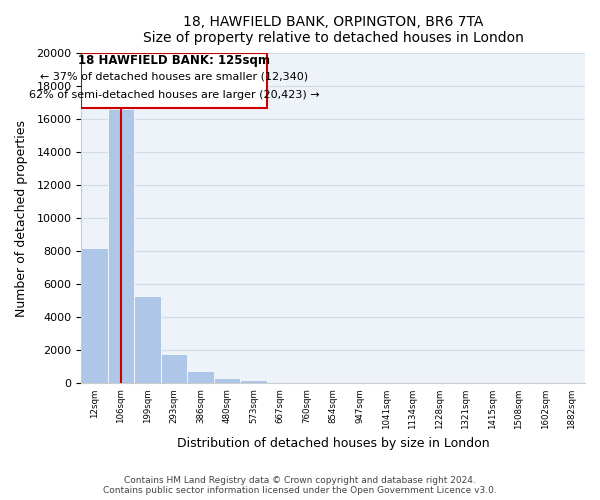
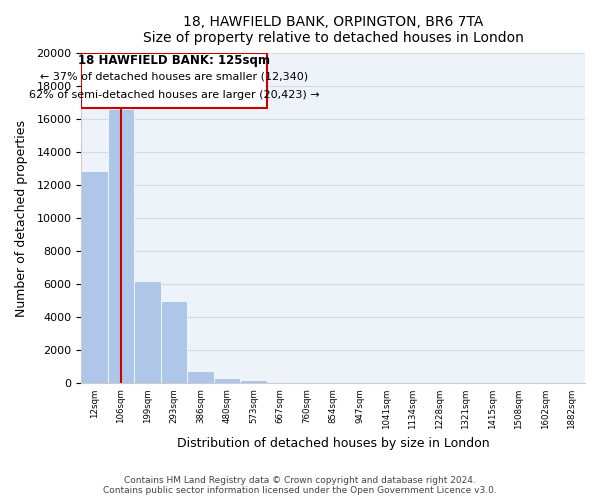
12sqm: 8200 -> 12900
199sqm: 5300 -> 6200
293sqm: 1800 -> 5000
